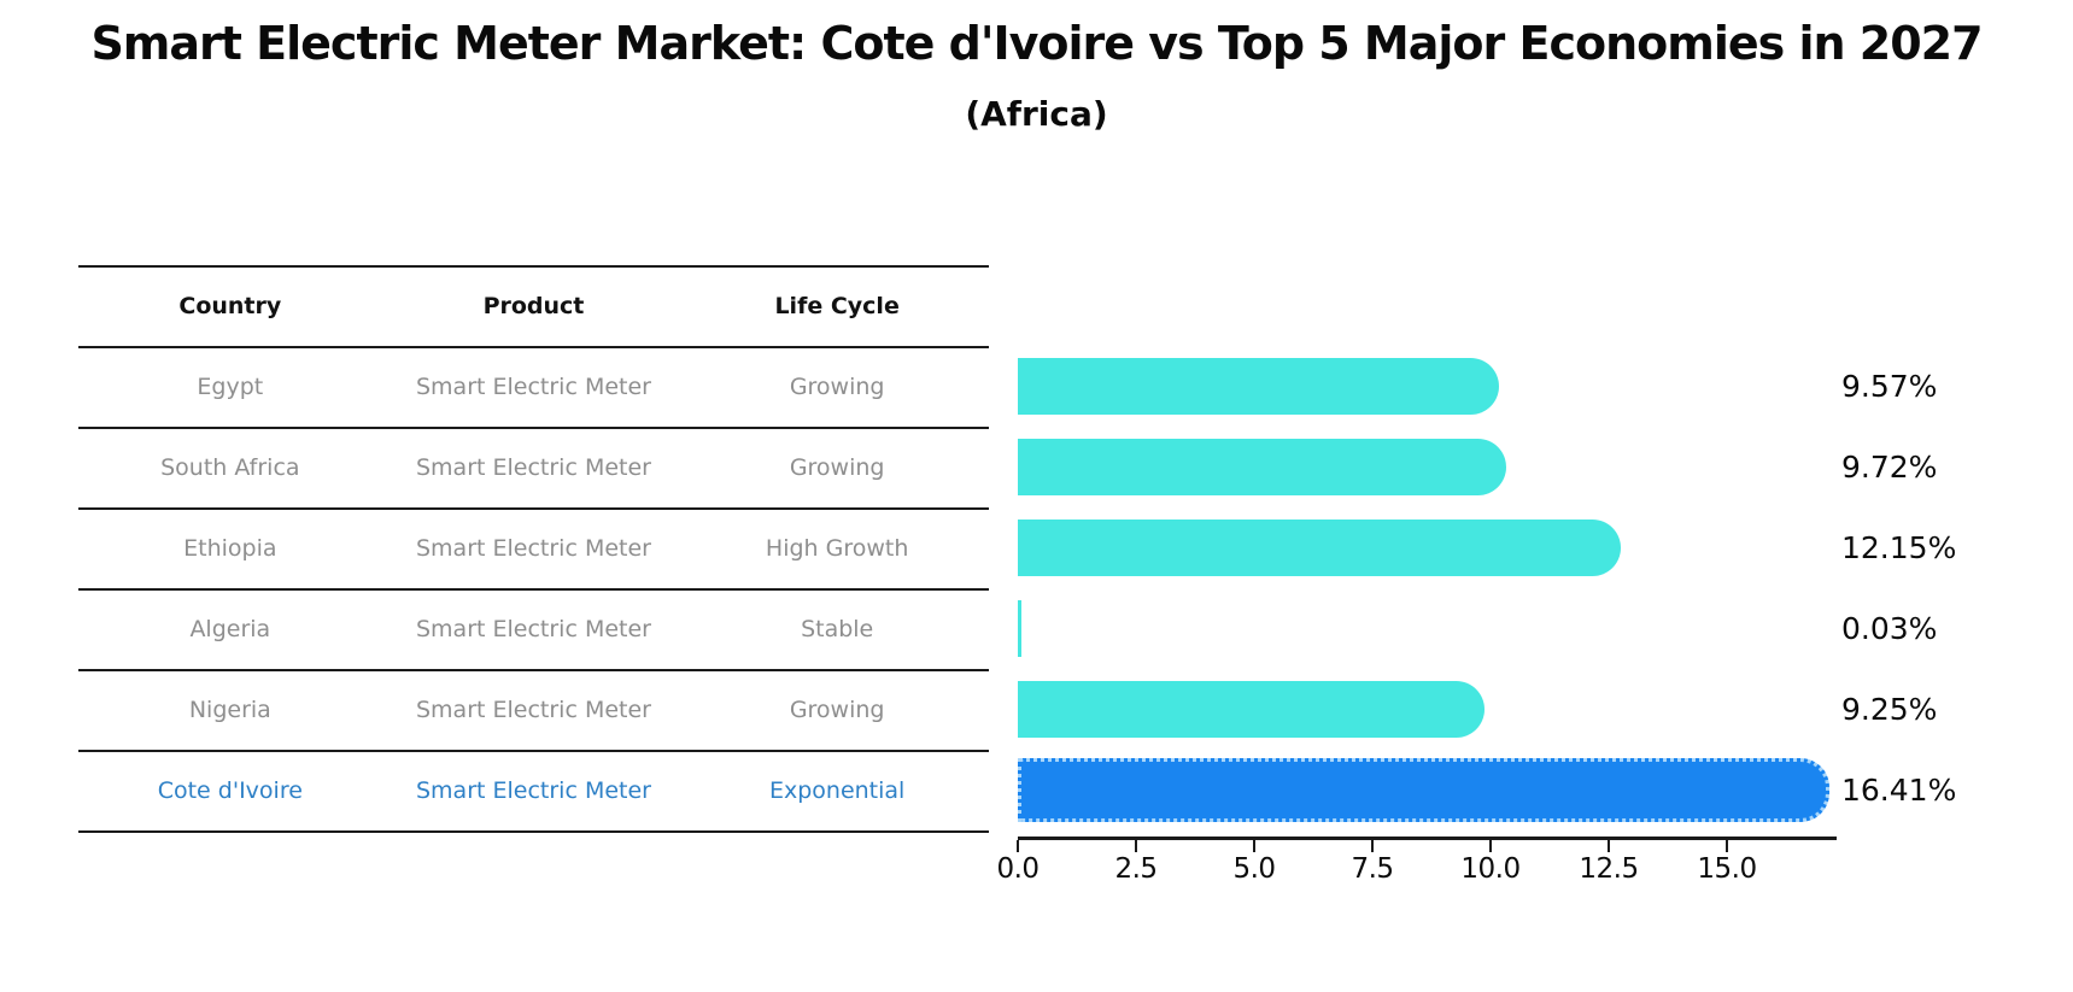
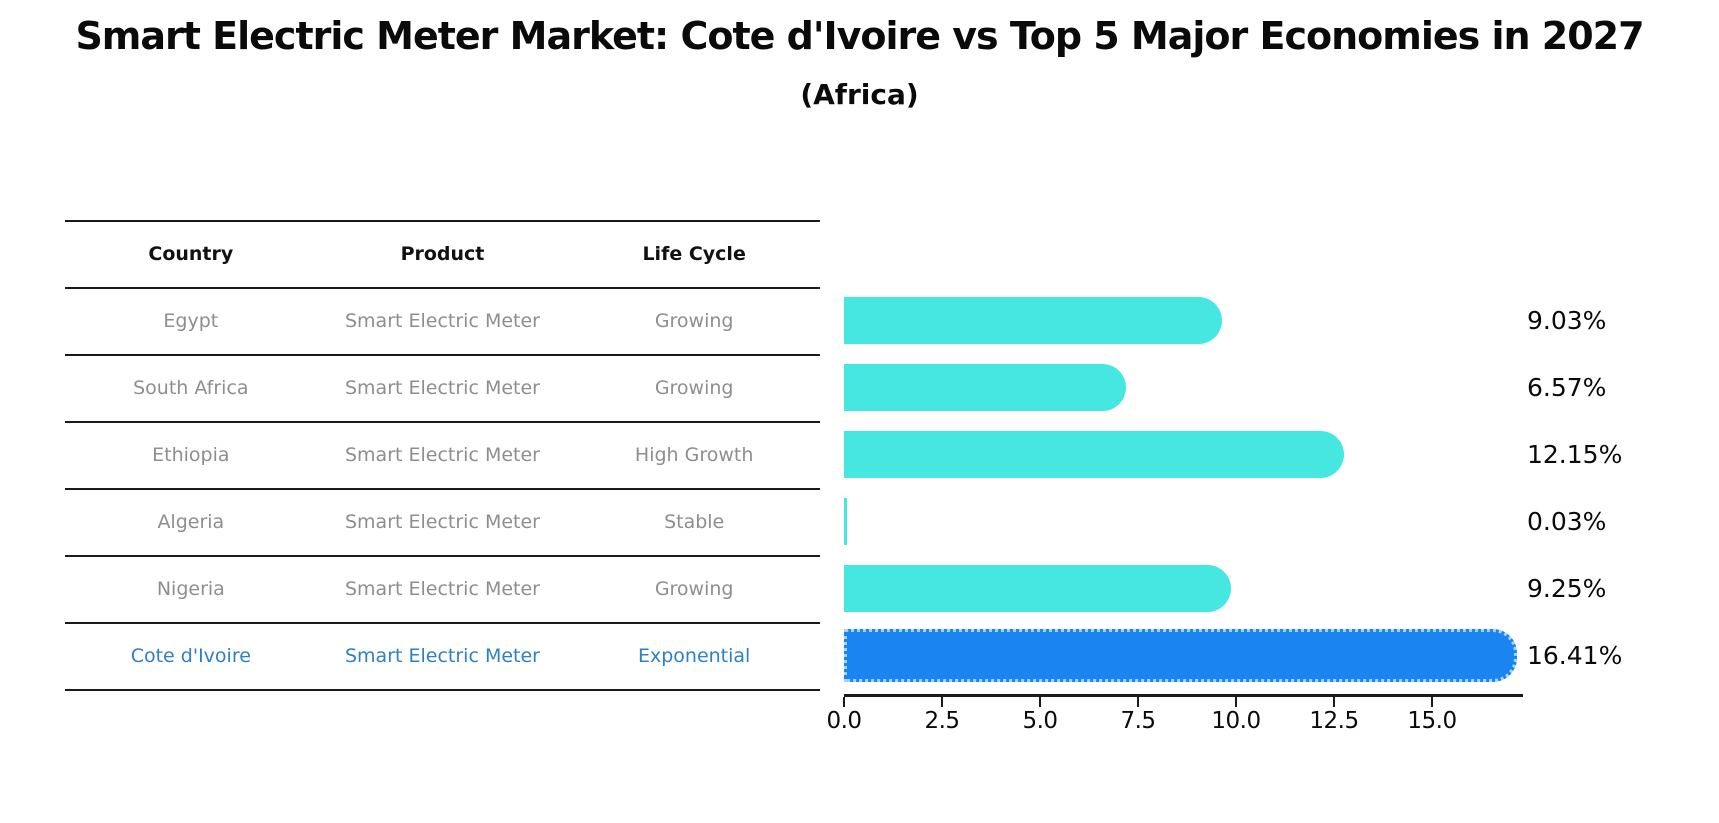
Egypt: 9.57% -> 9.03%
South Africa: 9.72% -> 6.57%
